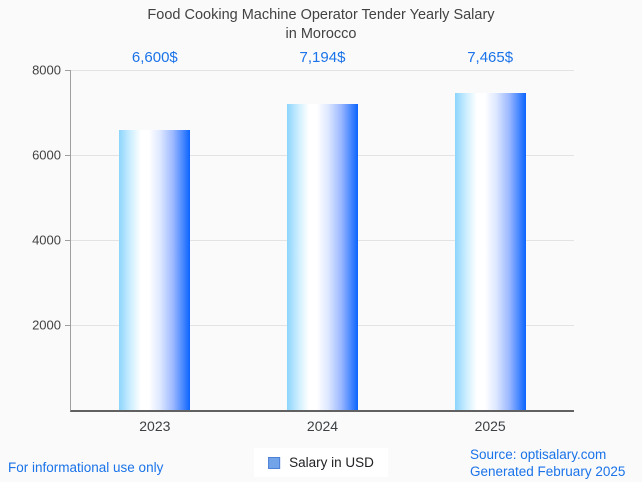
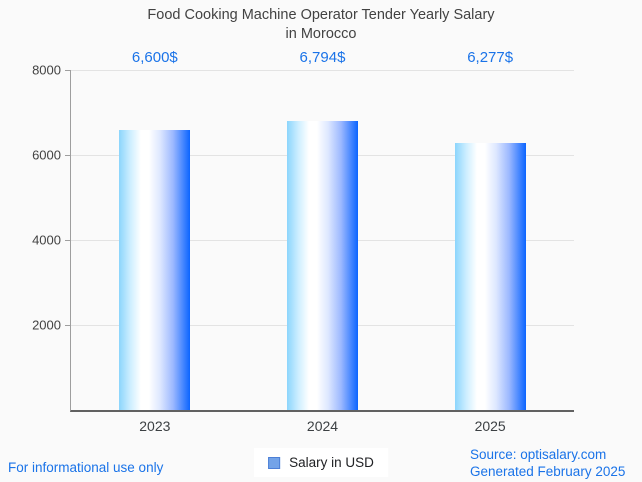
2024: 7,194 -> 6,794
2025: 7,465 -> 6,277
